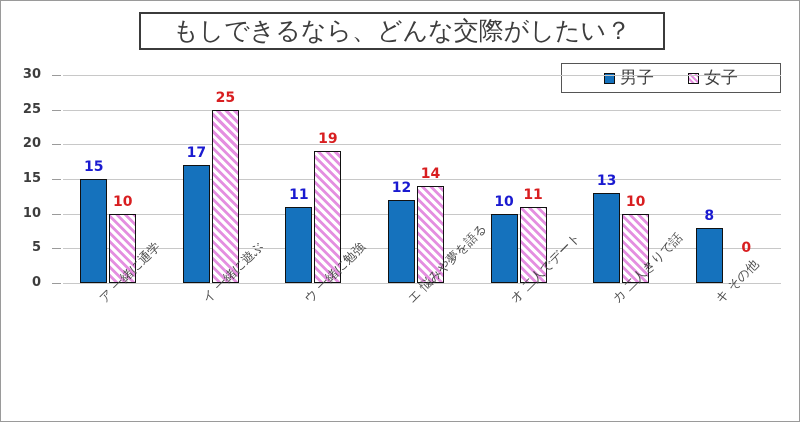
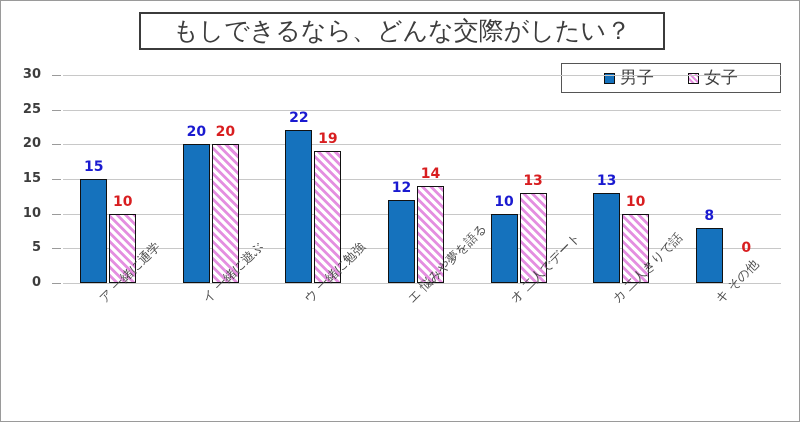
男子/イ 一緒に遊ぶ: 17 -> 20
女子/イ 一緒に遊ぶ: 25 -> 20
男子/ウ 一緒に勉強: 11 -> 22
女子/オ 二人でデート: 11 -> 13
